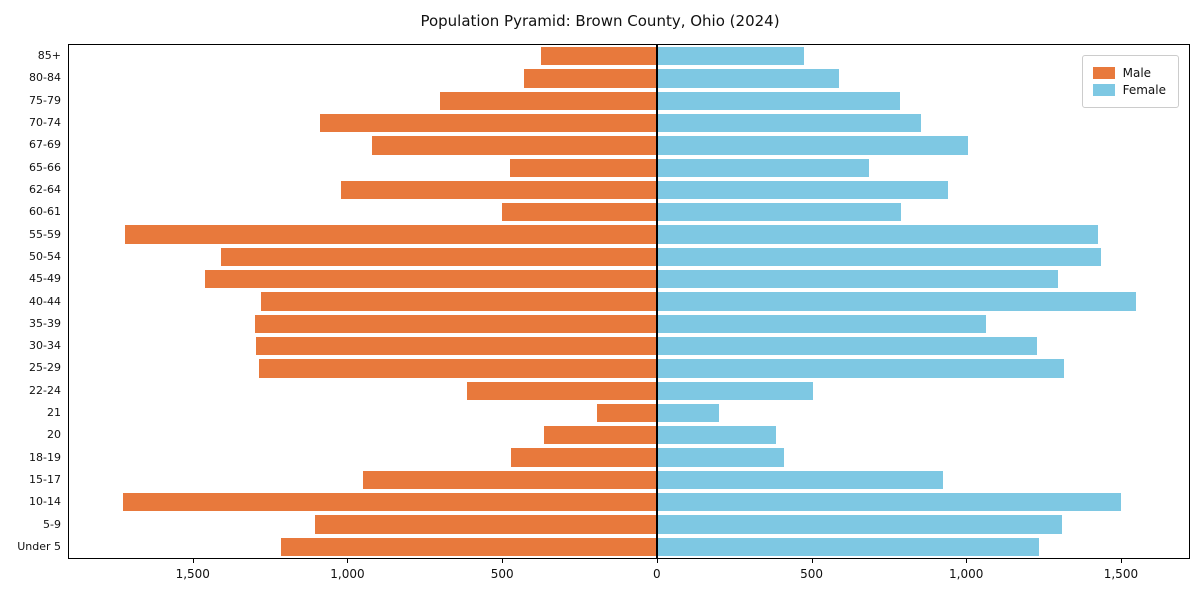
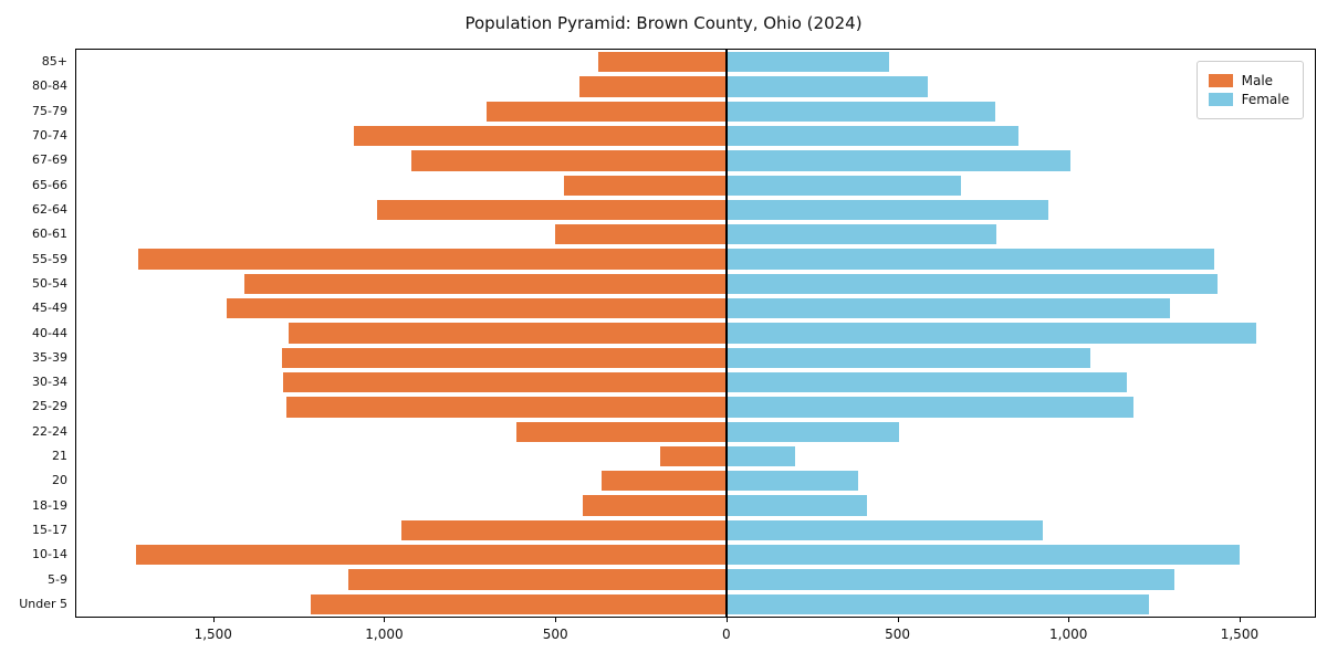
Female/30-34: 1230 -> 1170
Female/25-29: 1320 -> 1190
Male/18-19: 470 -> 420
